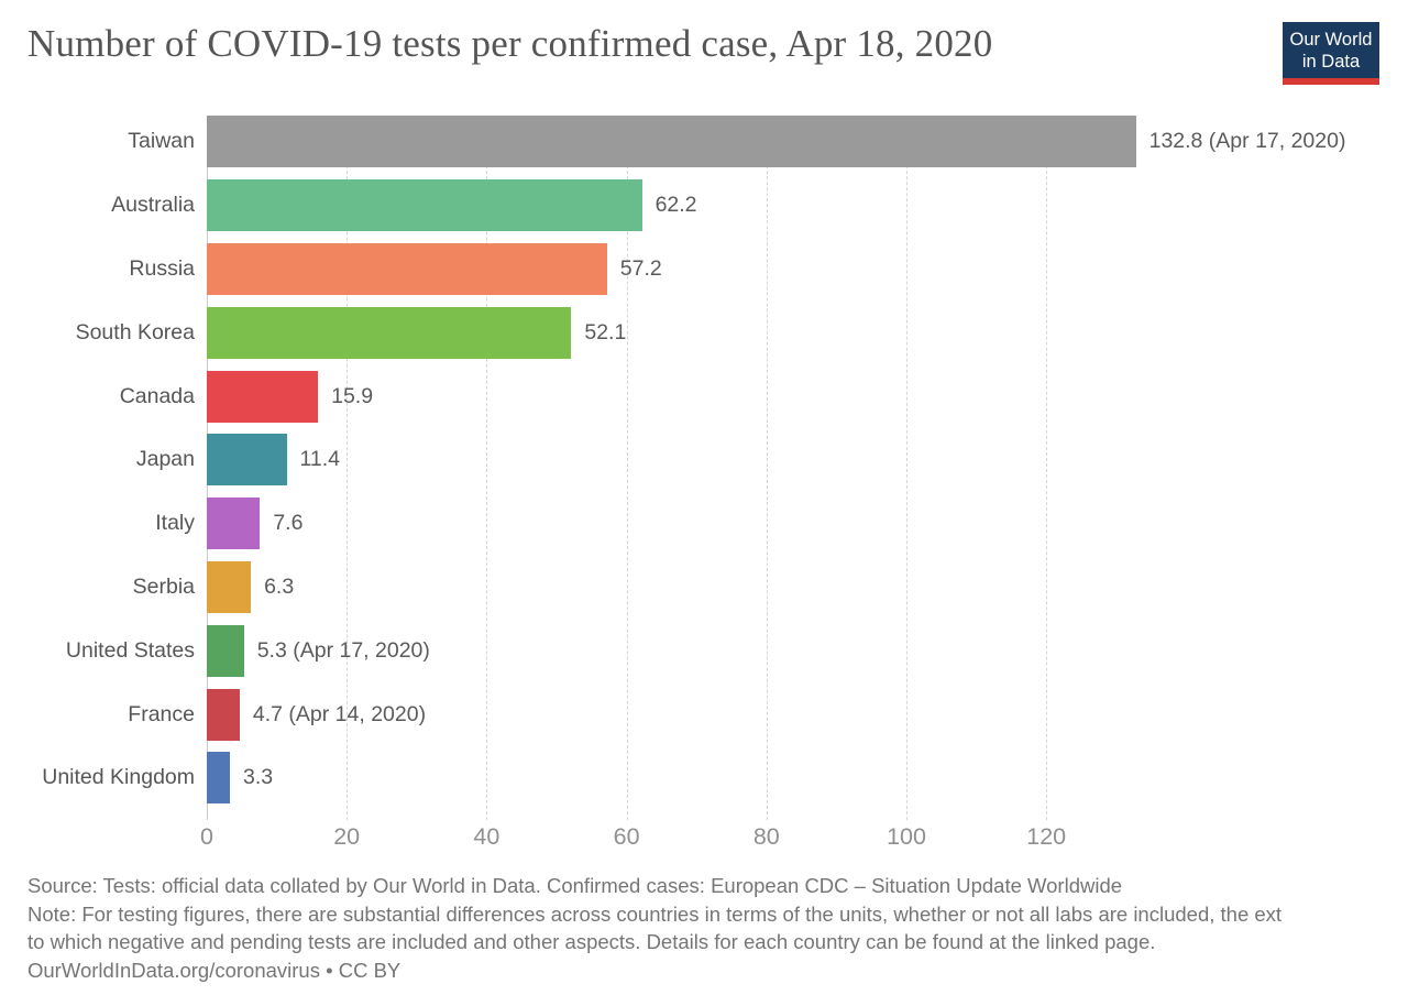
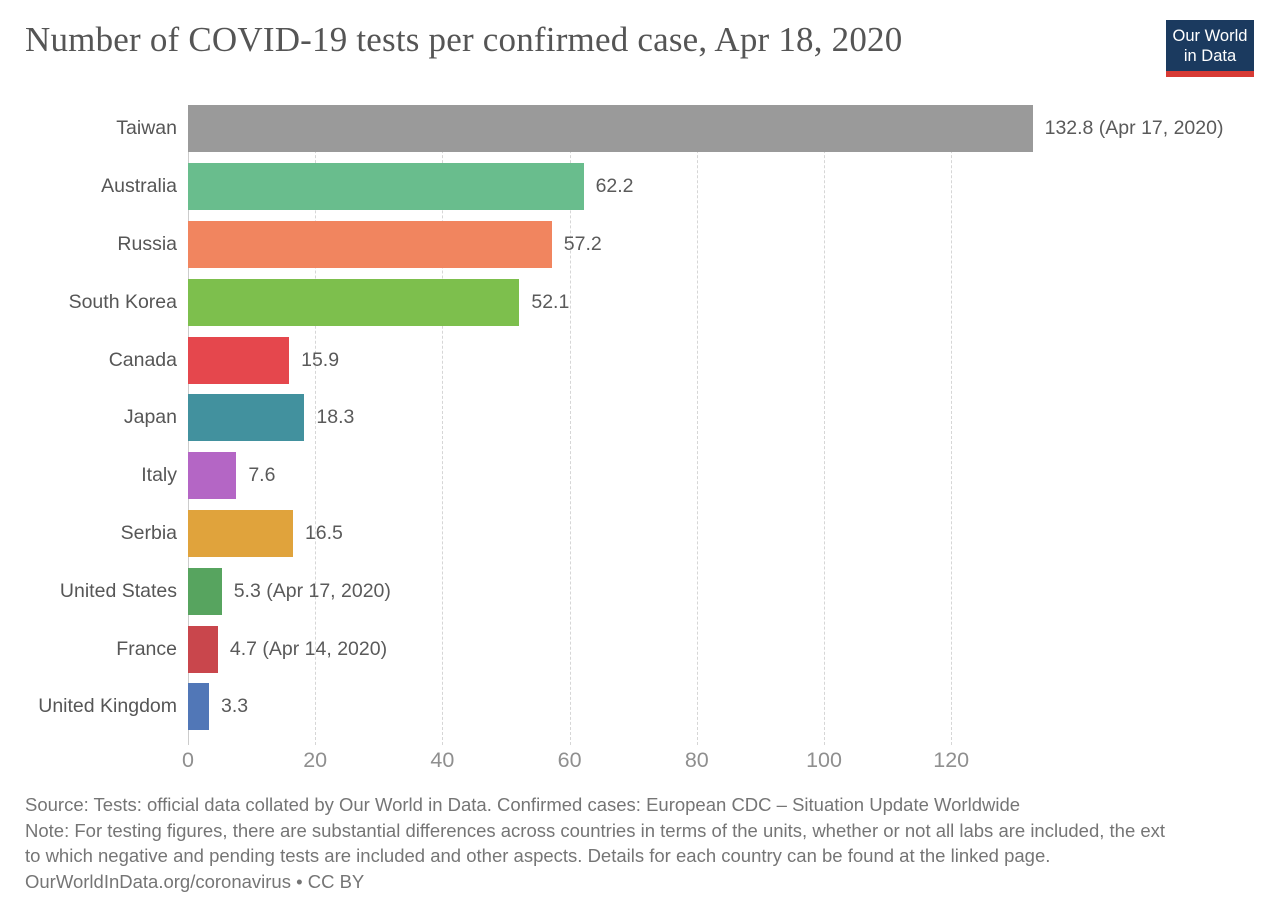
Japan: 11.4 -> 18.3
Serbia: 6.3 -> 16.5
